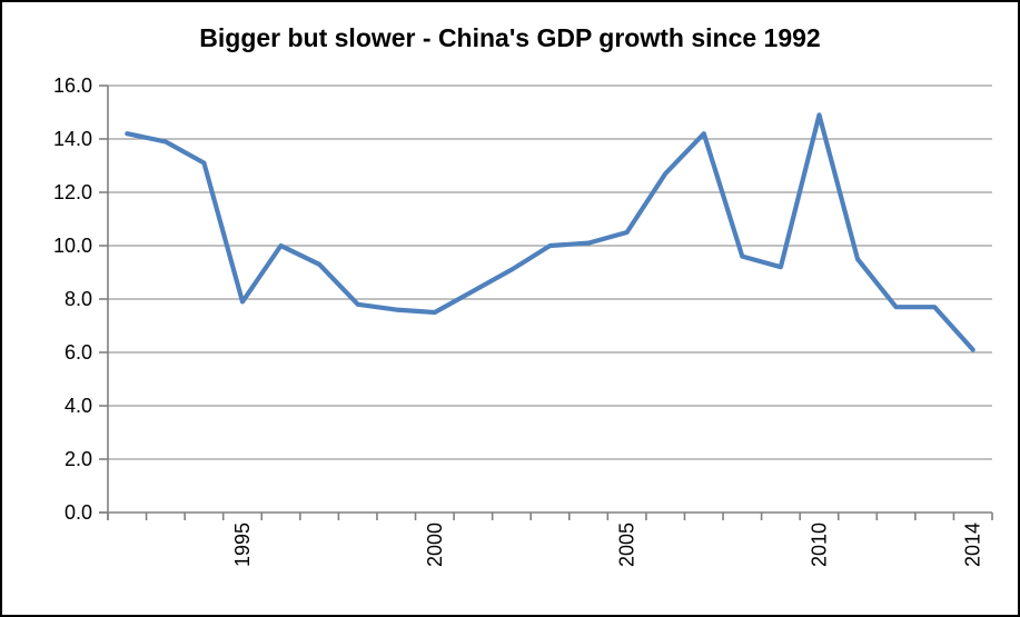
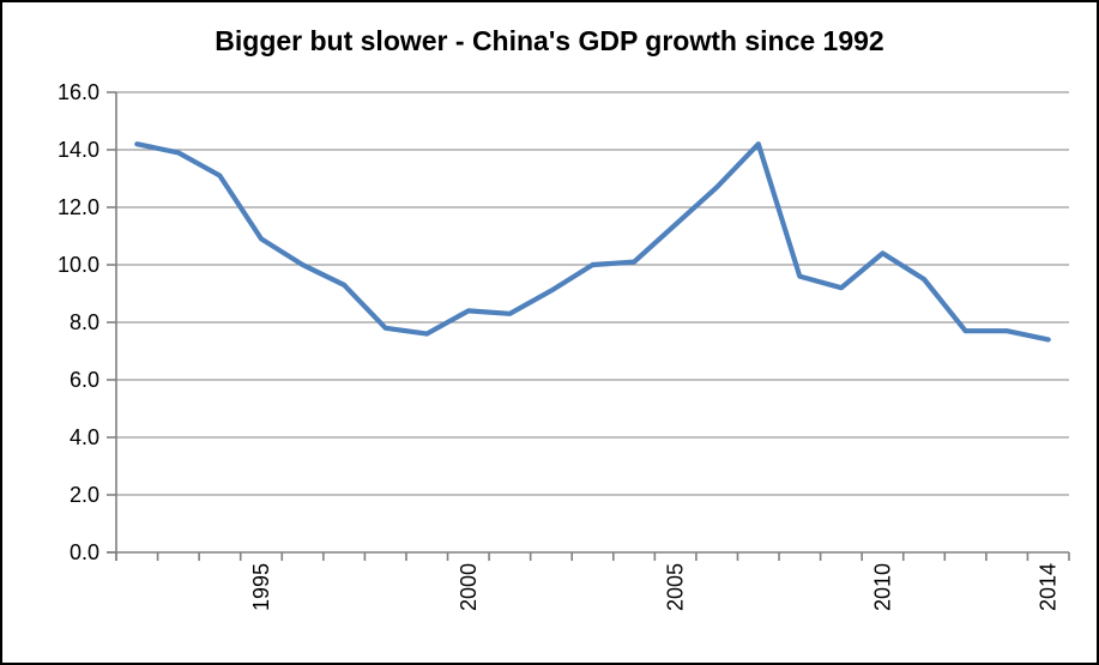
1995: 7.9 -> 10.9
2000: 7.5 -> 8.4
2005: 10.5 -> 11.4
2010: 14.9 -> 10.4
2014: 6.1 -> 7.4
